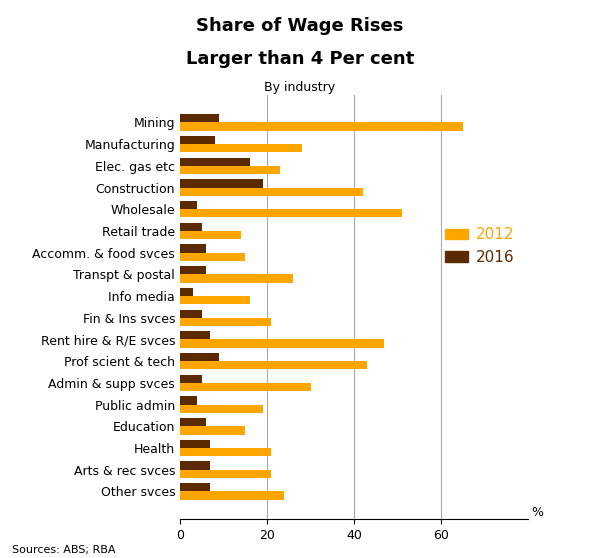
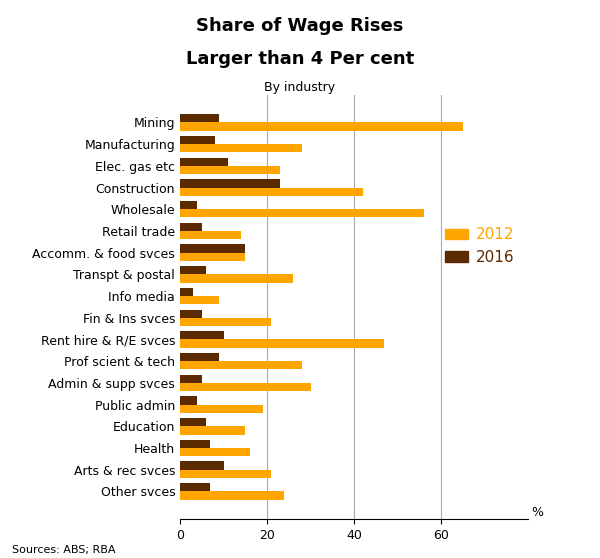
2016/Elec. gas etc: 16 -> 11
2016/Construction: 19 -> 23
2012/Wholesale: 51 -> 56
2016/Accomm. & food svces: 6 -> 15
2012/Info media: 16 -> 9
2016/Rent hire & R/E svces: 7 -> 10
2012/Prof scient & tech: 43 -> 28
2012/Health: 21 -> 16
2016/Arts & rec svces: 7 -> 10
